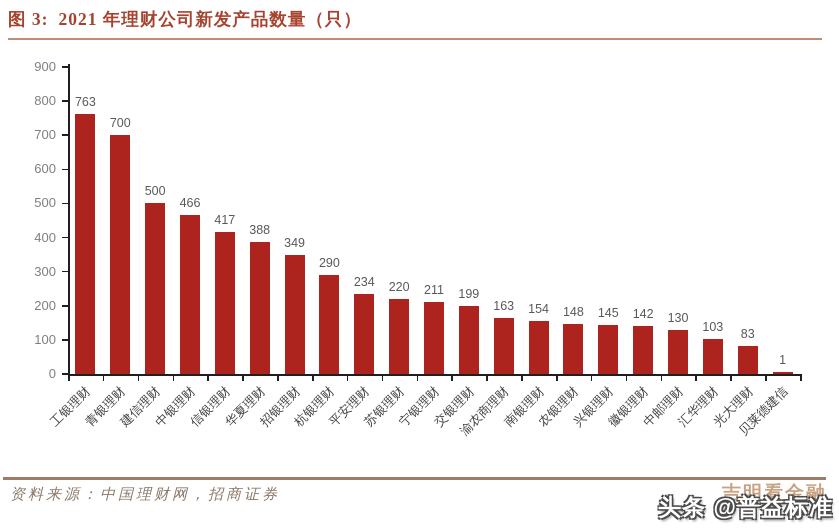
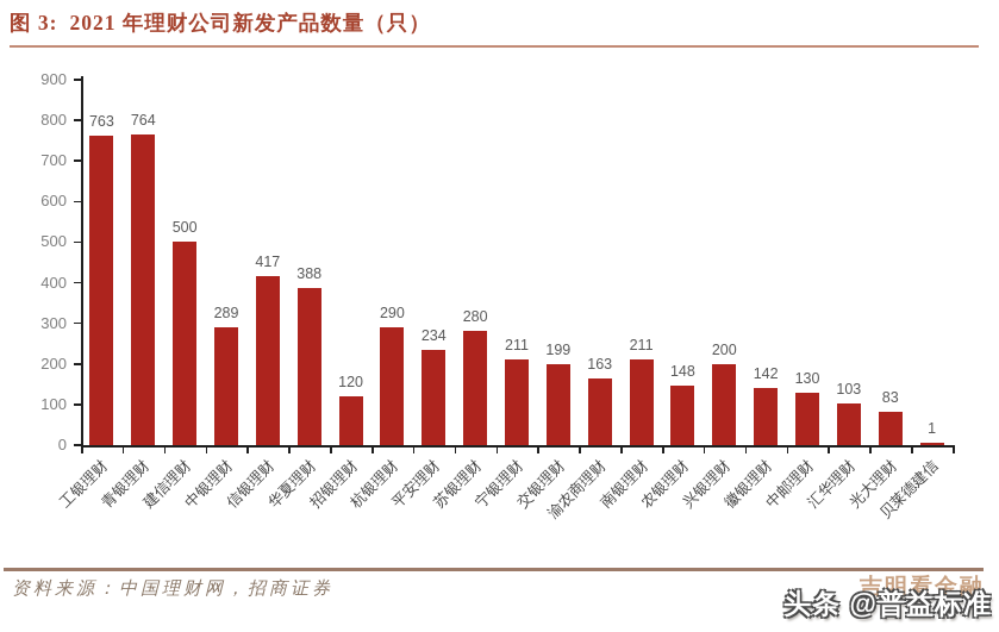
青银理财: 700 -> 764
中银理财: 466 -> 289
招银理财: 349 -> 120
苏银理财: 220 -> 280
南银理财: 154 -> 211
兴银理财: 145 -> 200
